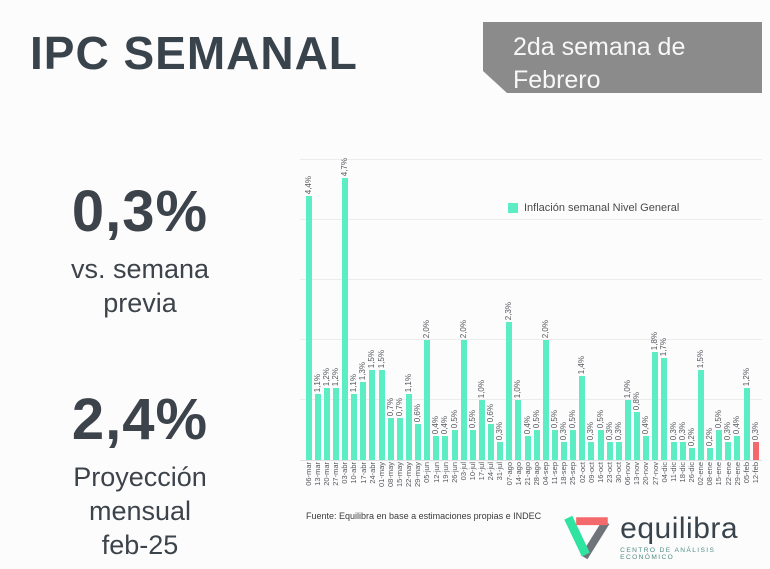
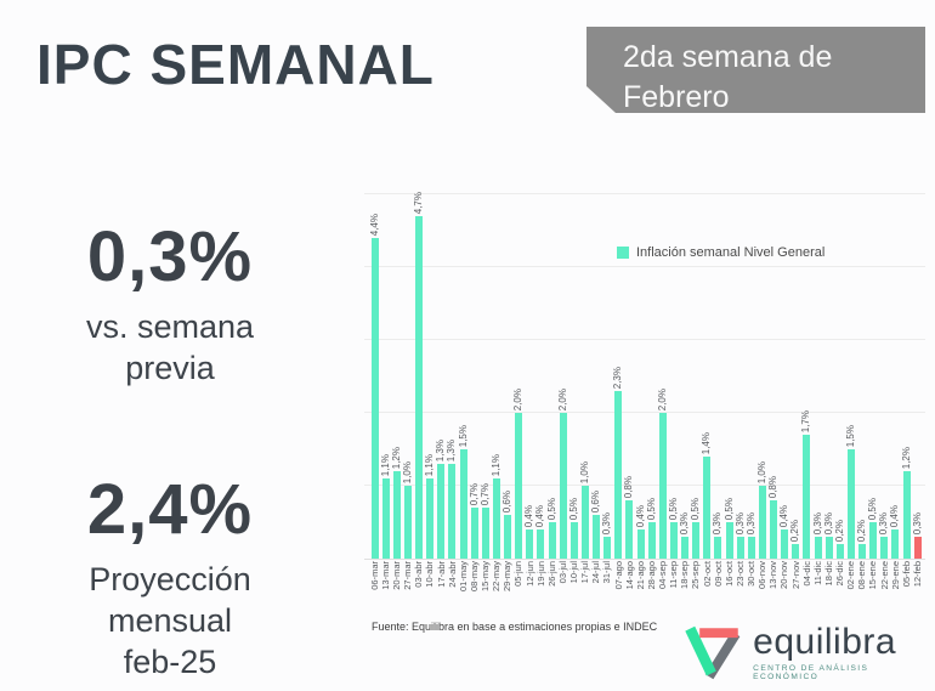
27-mar: 1,2% -> 1,0%
24-abr: 1,5% -> 1,3%
14-ago: 1,0% -> 0,8%
27-nov: 1,8% -> 0,2%
